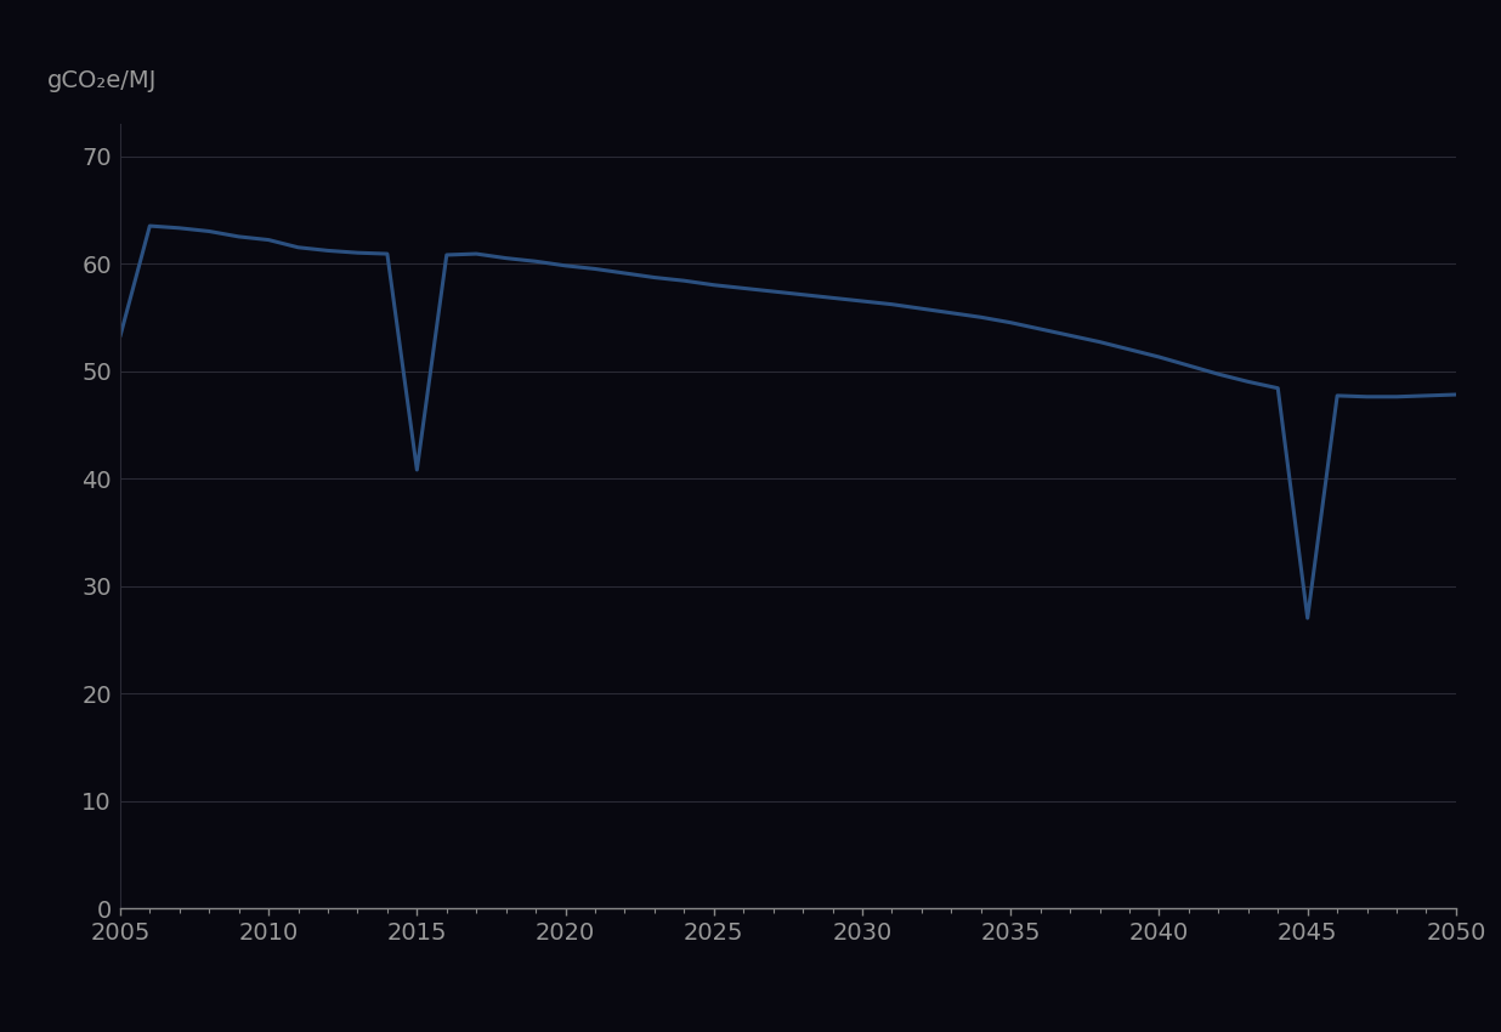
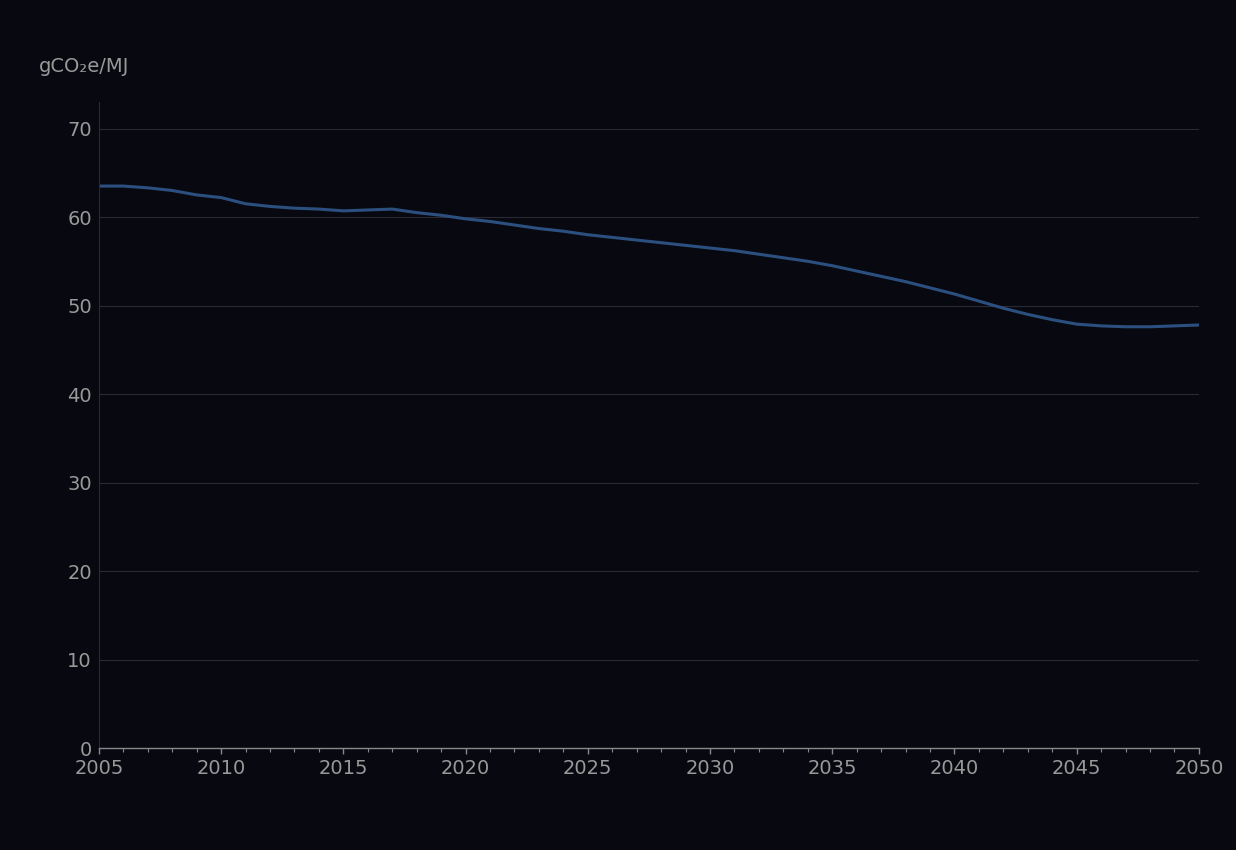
2005: 53.2 -> 63.5
2015: 40.8 -> 60.7
2045: 27.0 -> 47.9
